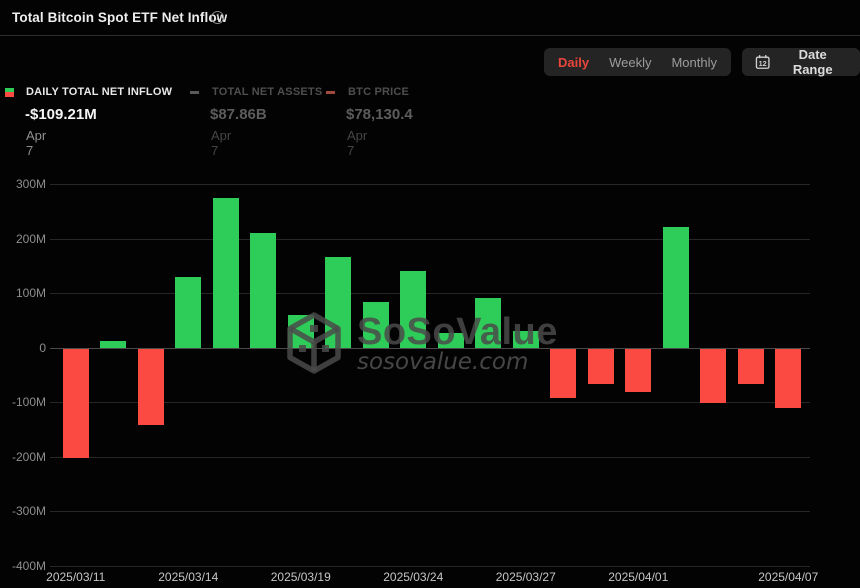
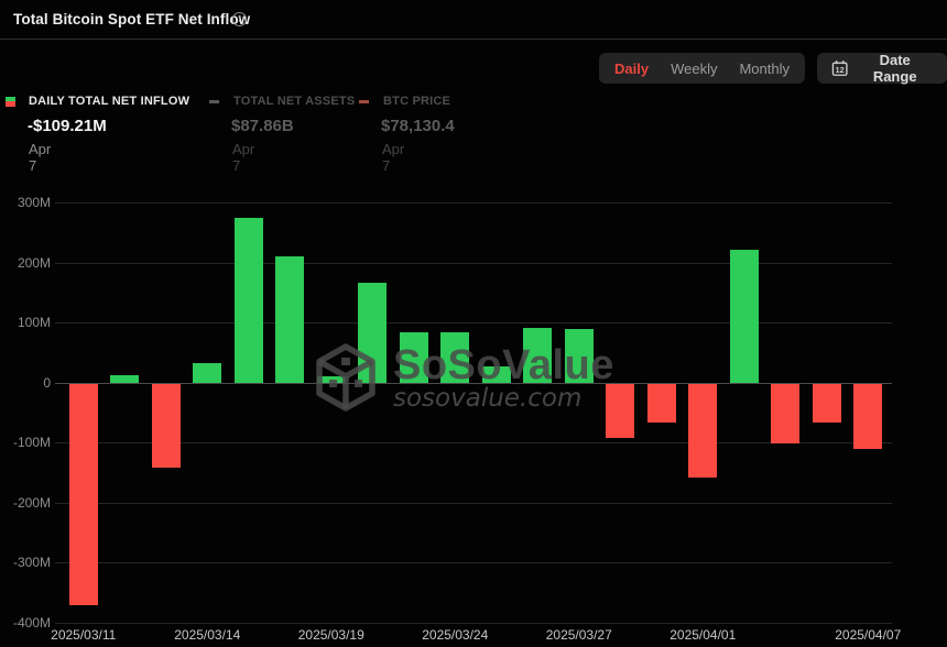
2025/03/11: -200M -> -370M
2025/03/14: 130M -> 30M
2025/03/19: 60M -> 10M
2025/03/24: 140M -> 80M
2025/03/27: 30M -> 90M
2025/04/01: -80M -> -160M
